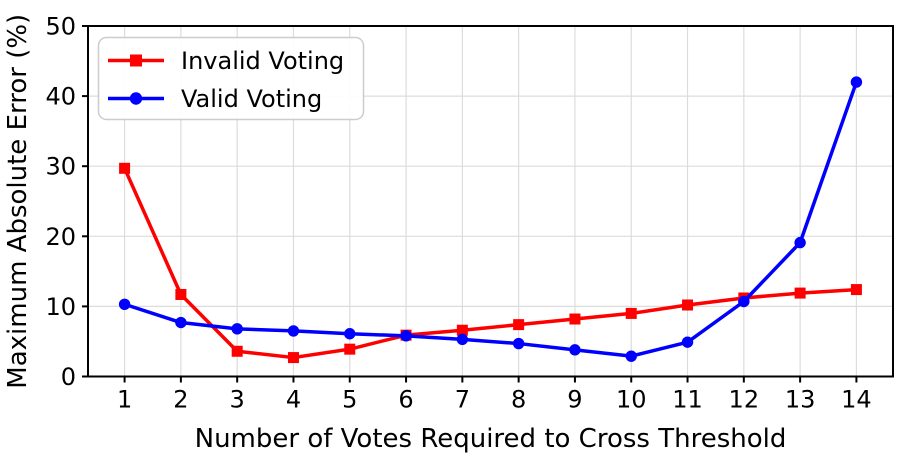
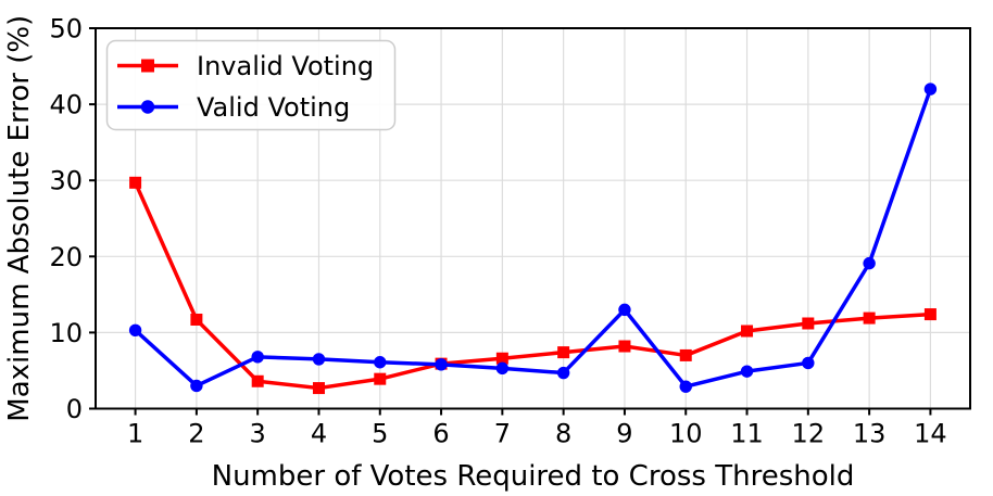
Valid Voting/2: 8 -> 3
Valid Voting/9: 4 -> 13
Invalid Voting/10: 9 -> 7
Valid Voting/12: 11 -> 6
